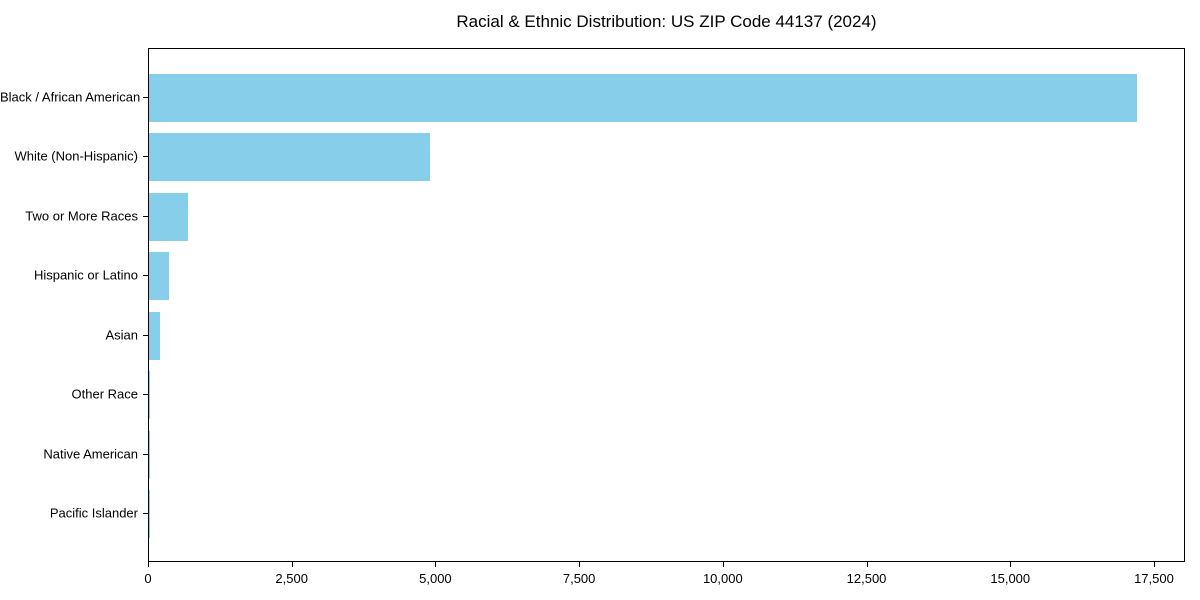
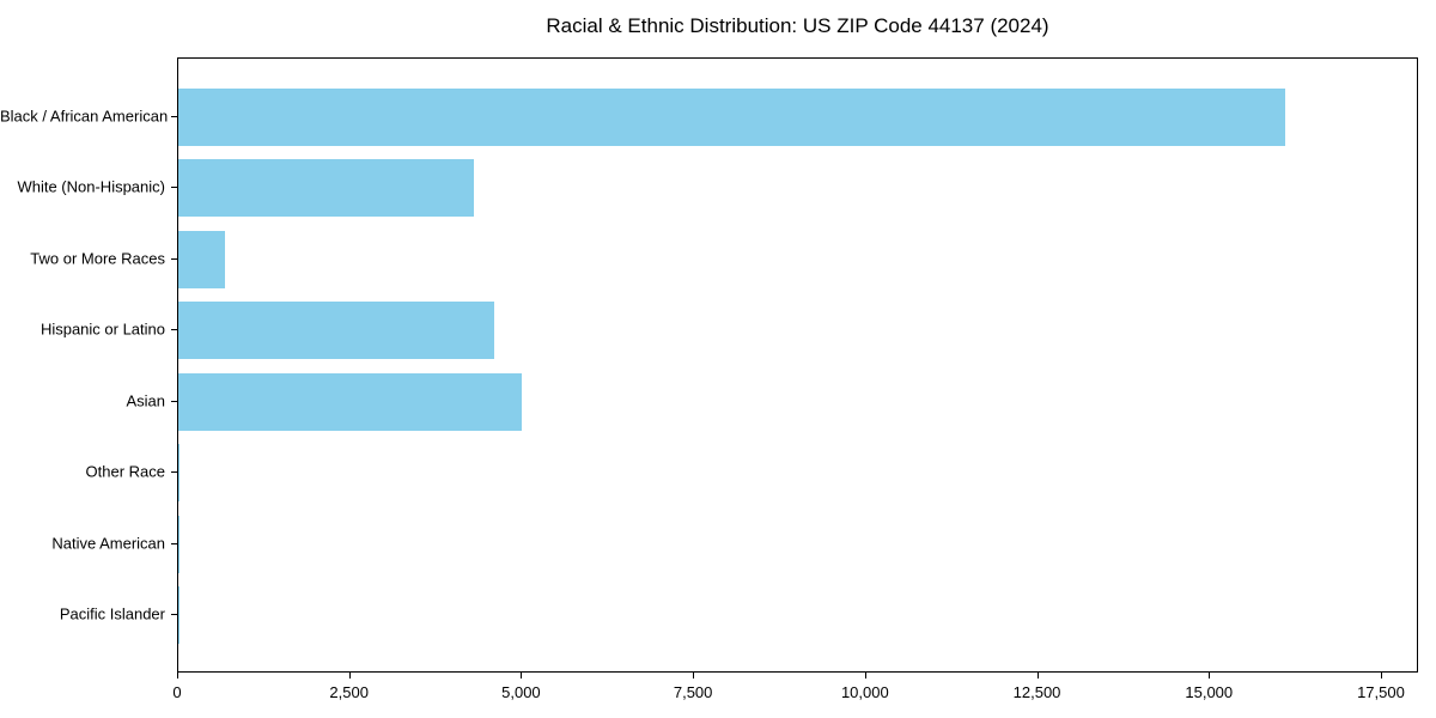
Black / African American: 17200 -> 16100
White (Non-Hispanic): 4900 -> 4300
Hispanic or Latino: 400 -> 4600
Asian: 200 -> 5000
